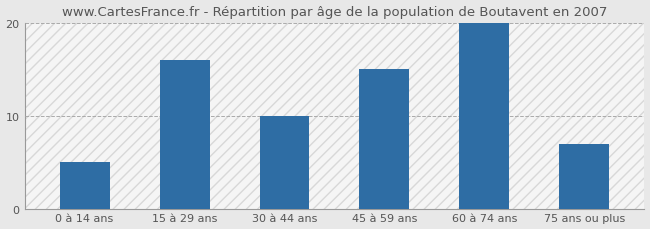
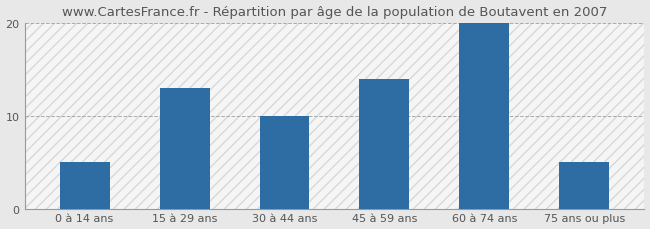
15 à 29 ans: 16 -> 13
45 à 59 ans: 15 -> 14
75 ans ou plus: 7 -> 5
